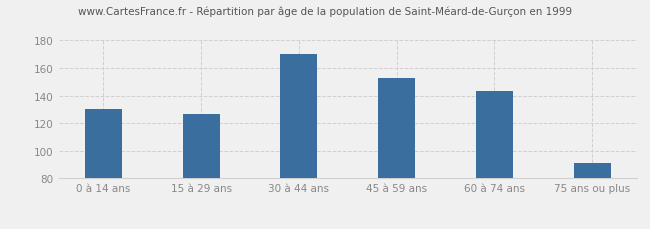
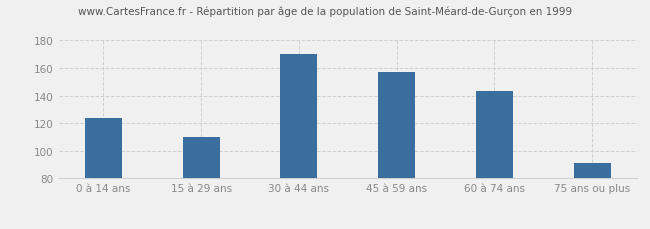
0 à 14 ans: 130 -> 124
15 à 29 ans: 127 -> 110
45 à 59 ans: 153 -> 157
